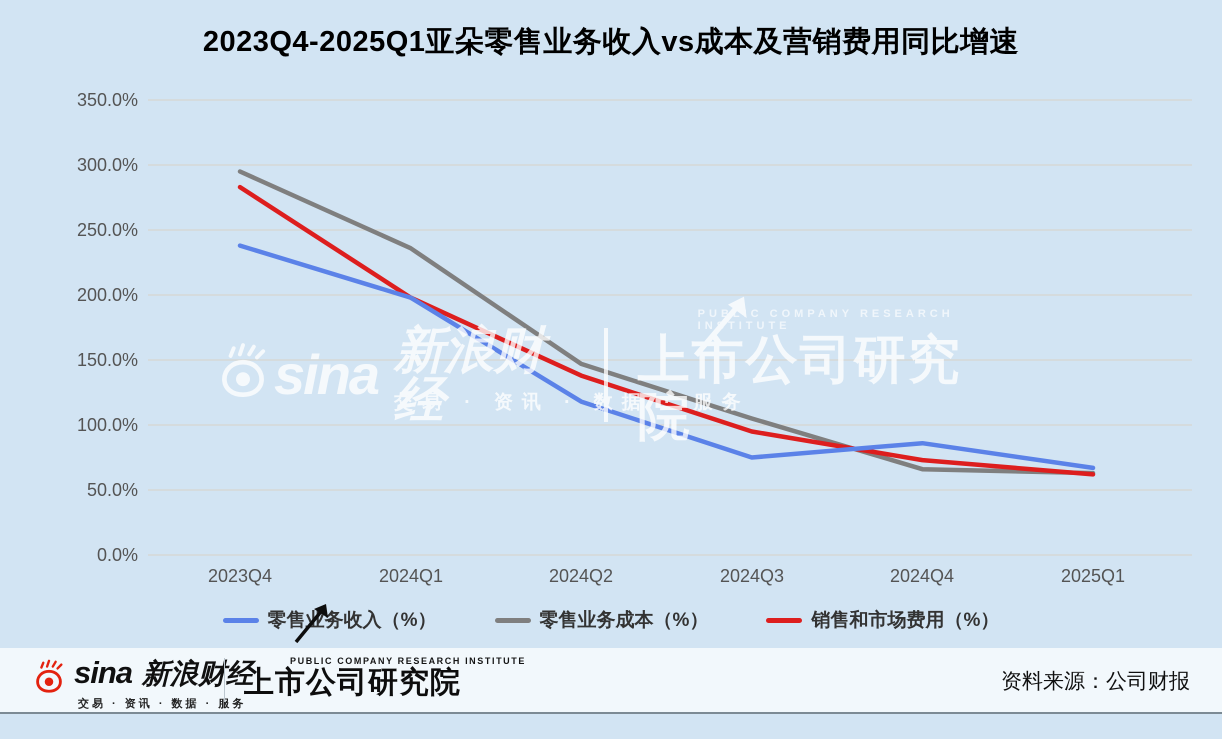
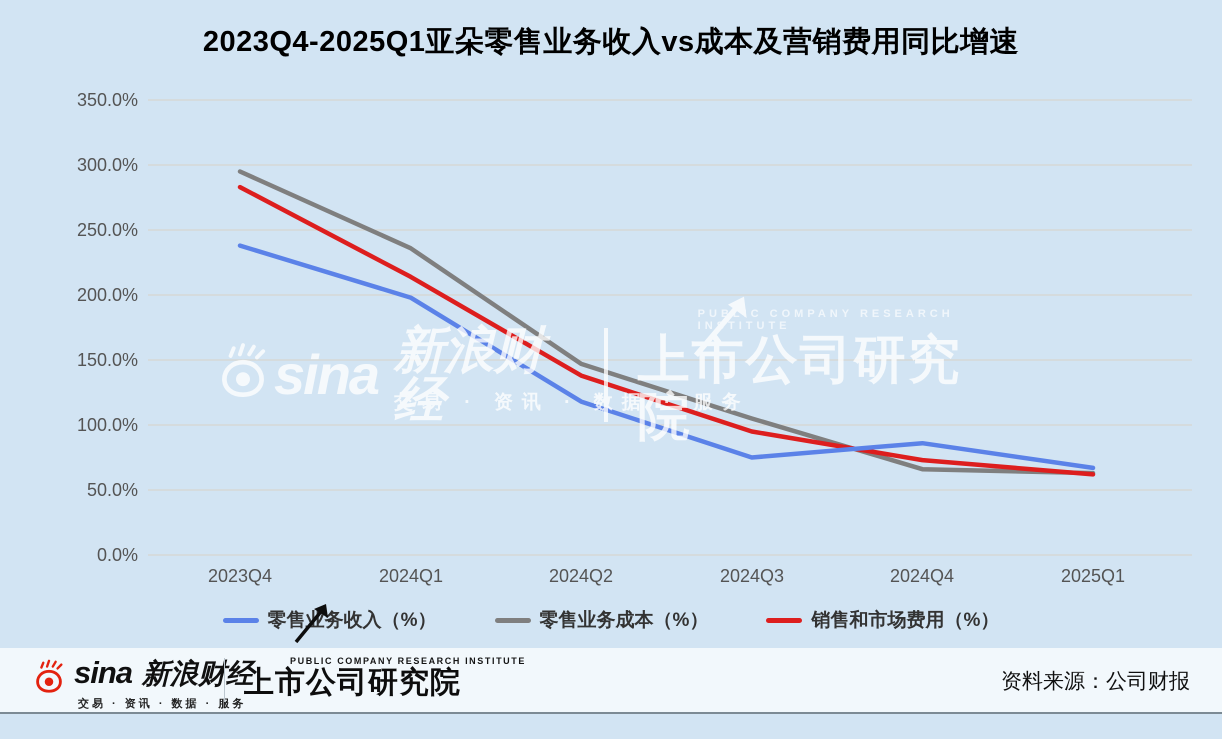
销售和市场费用（%）/2024Q1: 198% -> 214%
